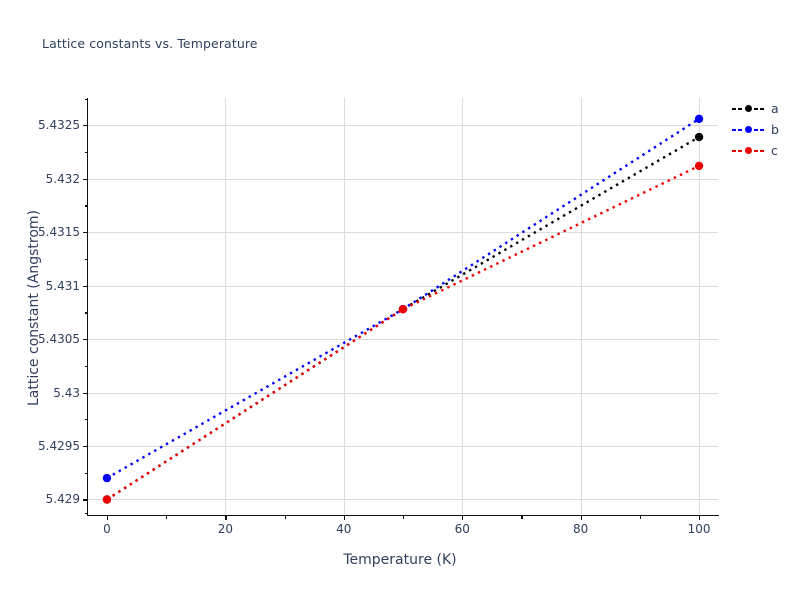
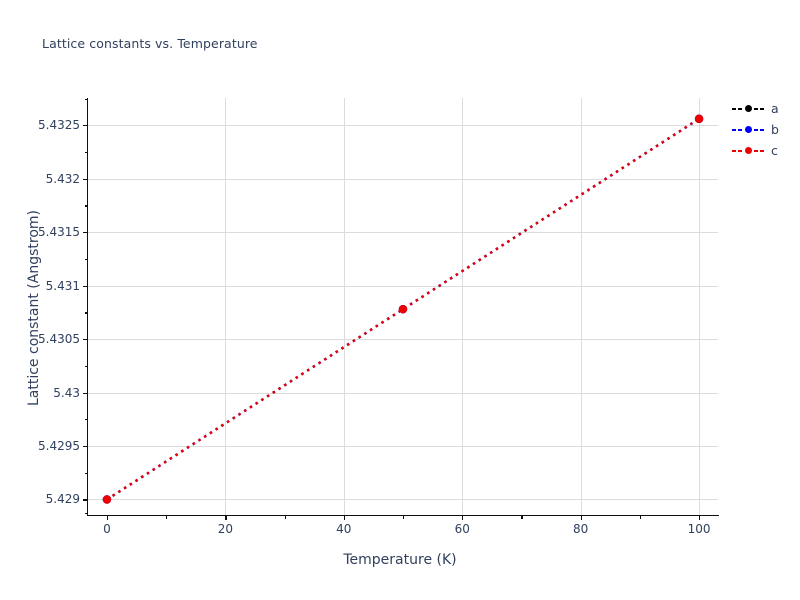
b/0: 5.42920 -> 5.42900
a/100: 5.43239 -> 5.43256
c/100: 5.43212 -> 5.43256
